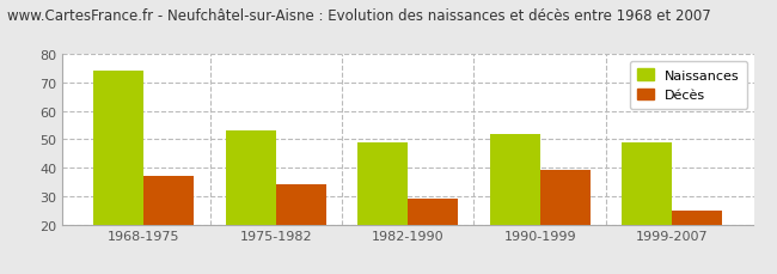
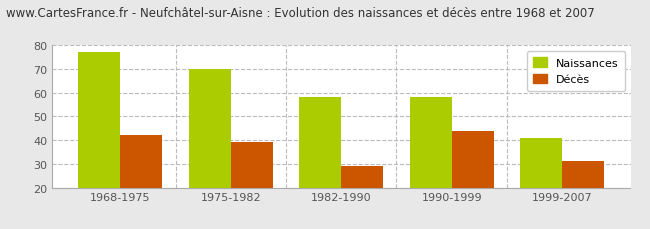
Naissances/1968-1975: 74 -> 77
Décès/1968-1975: 37 -> 42
Naissances/1975-1982: 53 -> 70
Décès/1975-1982: 34 -> 39
Naissances/1982-1990: 49 -> 58
Naissances/1990-1999: 52 -> 58
Décès/1990-1999: 39 -> 44
Naissances/1999-2007: 49 -> 41
Décès/1999-2007: 25 -> 31
